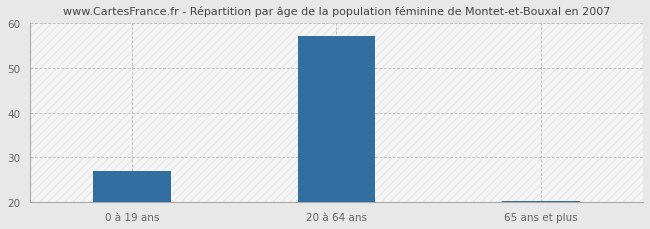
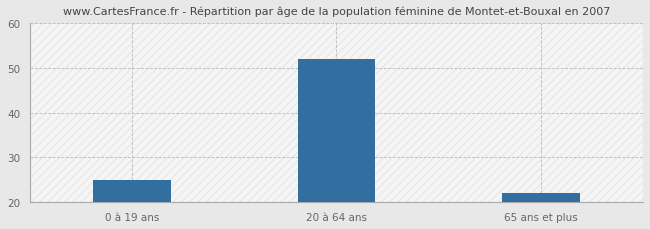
0 à 19 ans: 27.0 -> 25.0
20 à 64 ans: 57.0 -> 52.0
65 ans et plus: 20.2 -> 22.0
